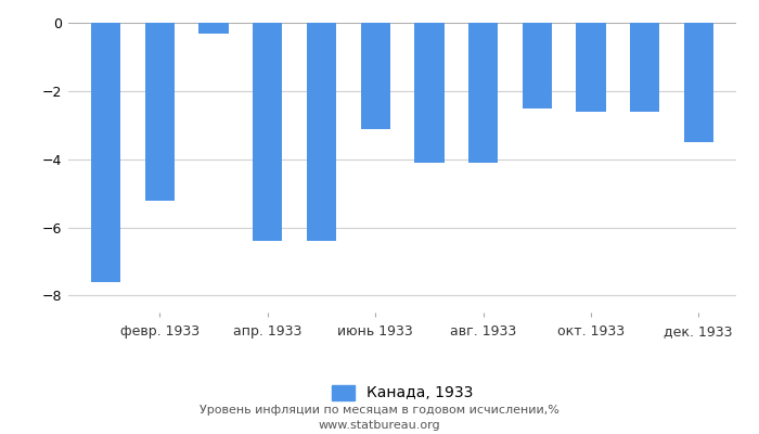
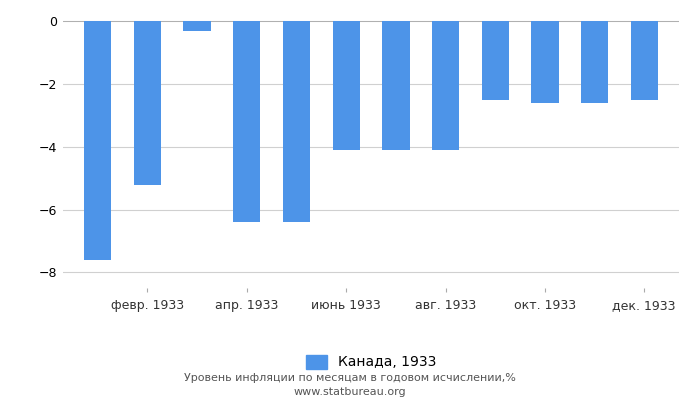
июнь 1933: -3.1 -> -4.1
дек. 1933: -3.5 -> -2.5
